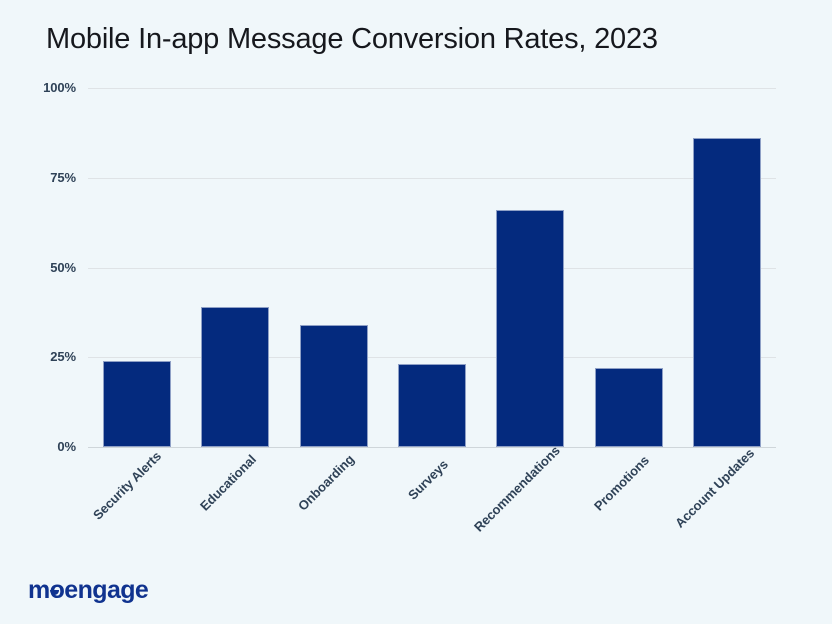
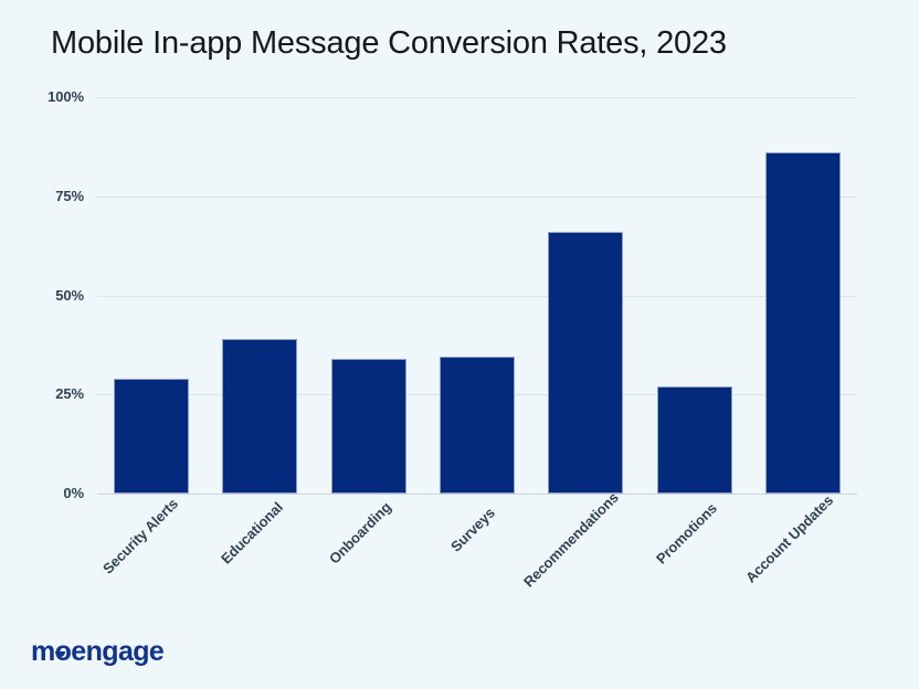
Security Alerts: 24% -> 29%
Surveys: 23% -> 34%
Promotions: 22% -> 27%
